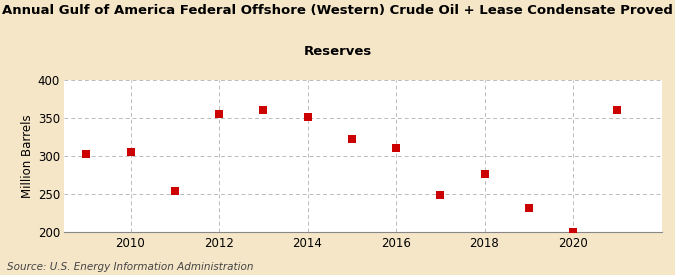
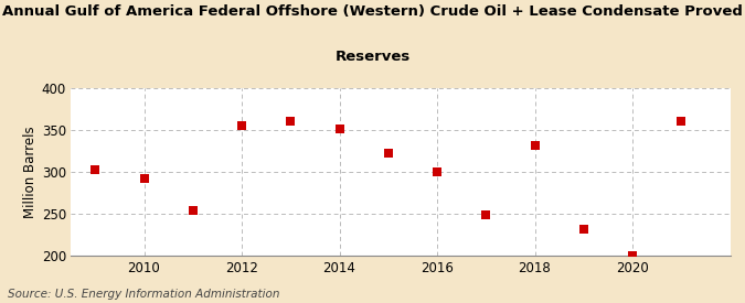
2010: 305 -> 292
2016: 310 -> 300
2018: 276 -> 332
